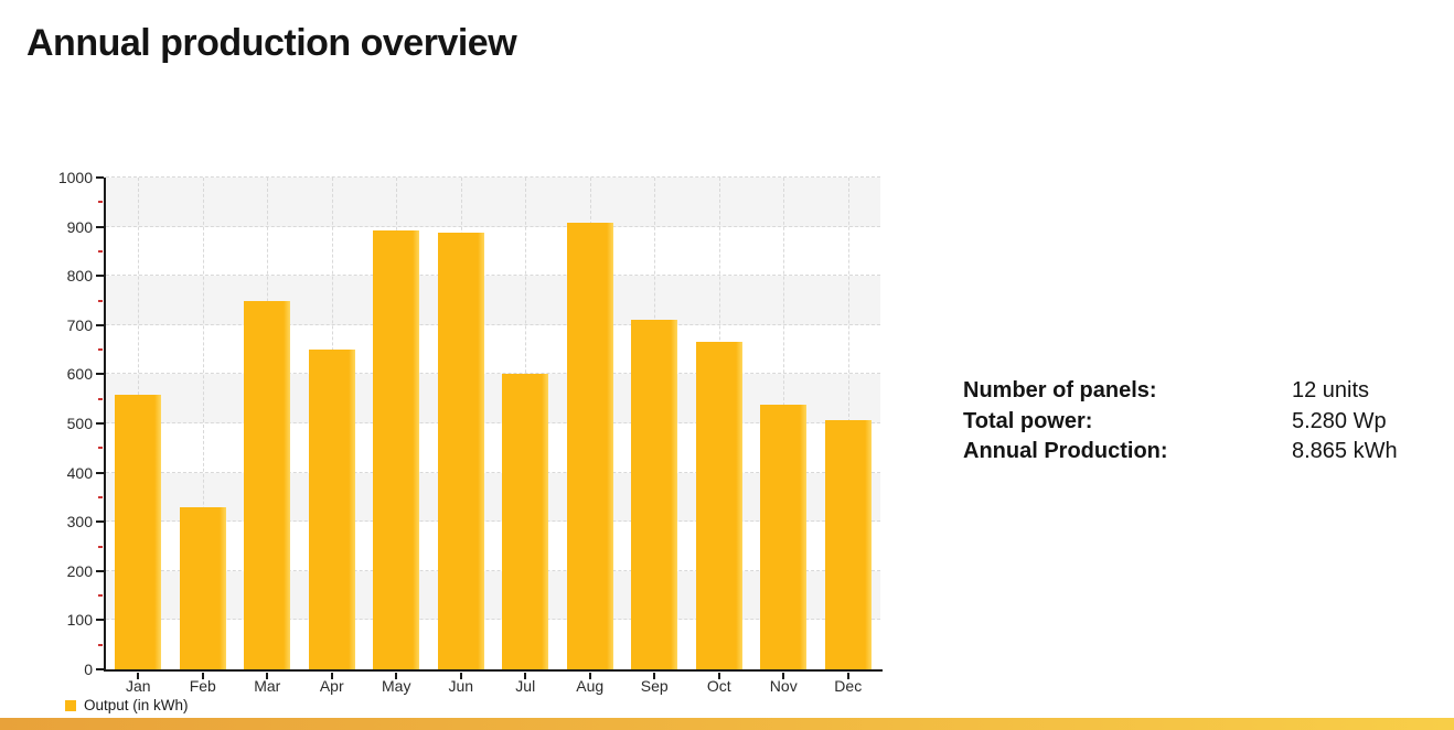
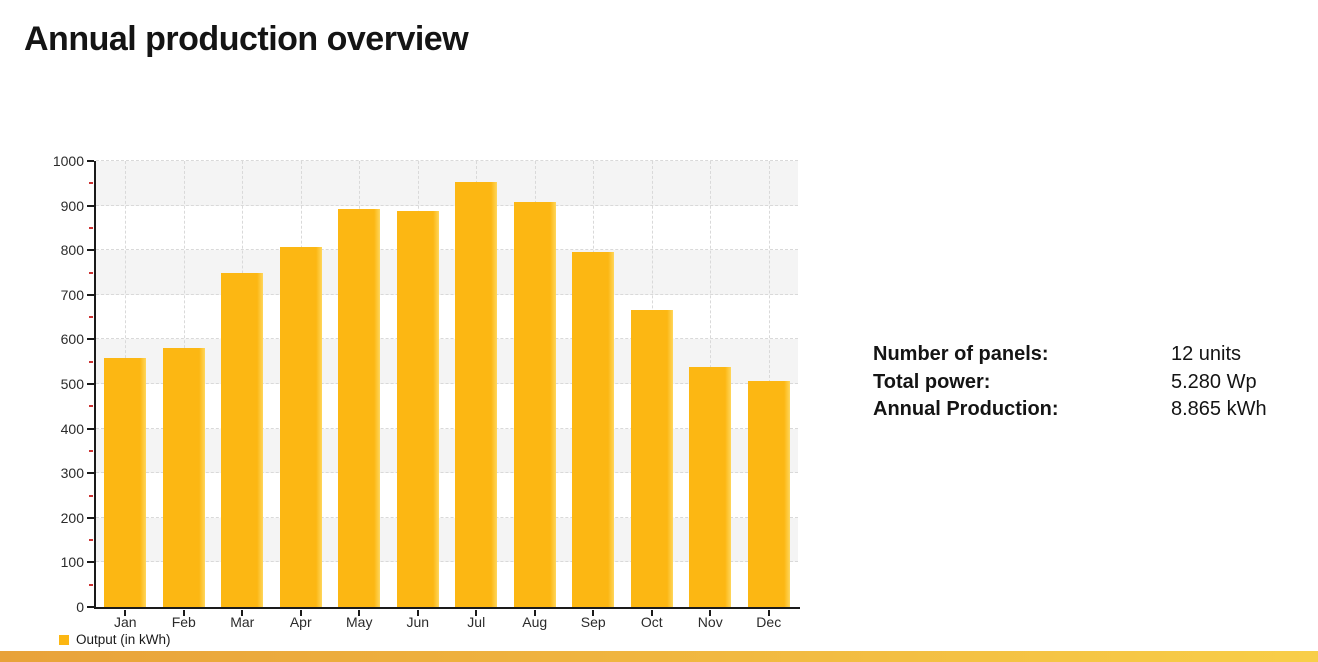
Feb: 330 -> 580
Apr: 650 -> 810
Jul: 600 -> 950
Sep: 710 -> 800
